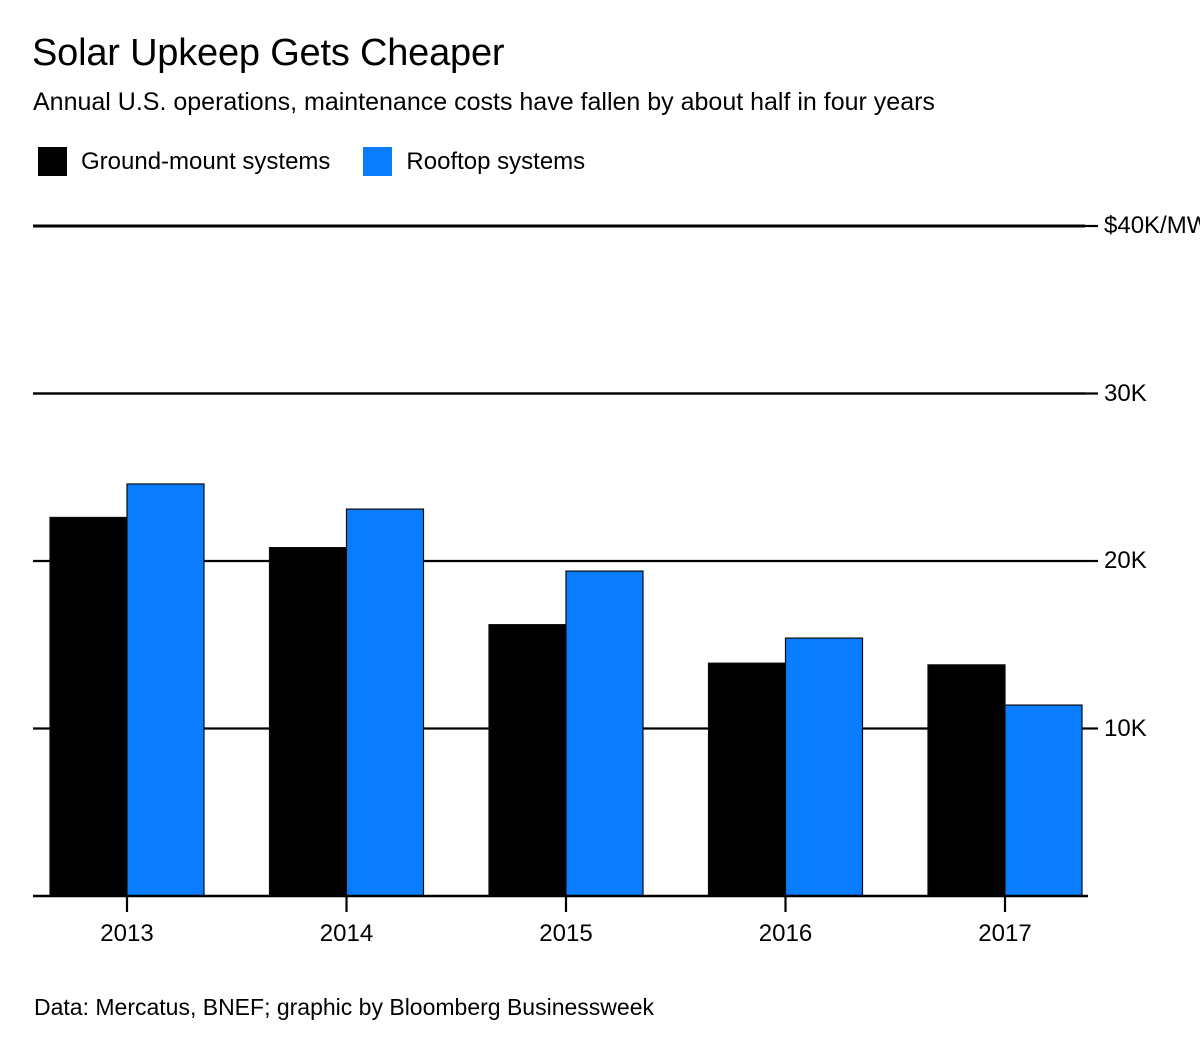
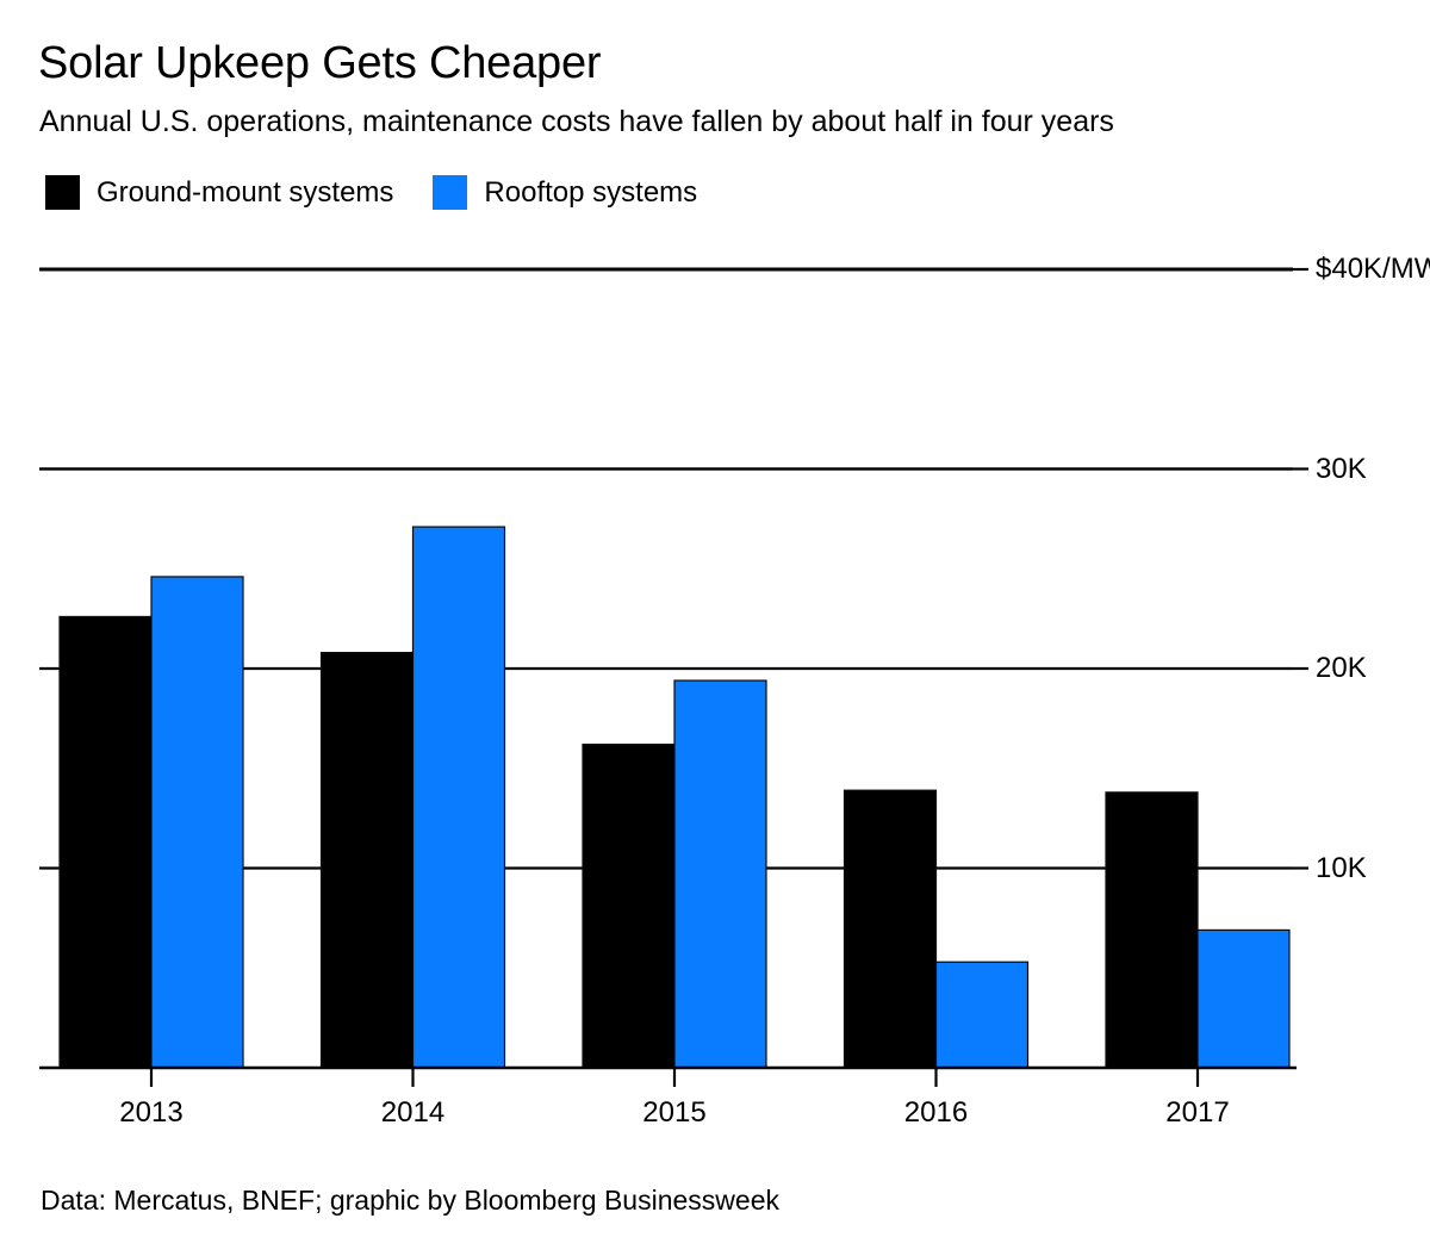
Rooftop systems/2014: 23.1K -> 27.1K
Rooftop systems/2016: 15.4K -> 5.3K
Rooftop systems/2017: 11.4K -> 6.9K
